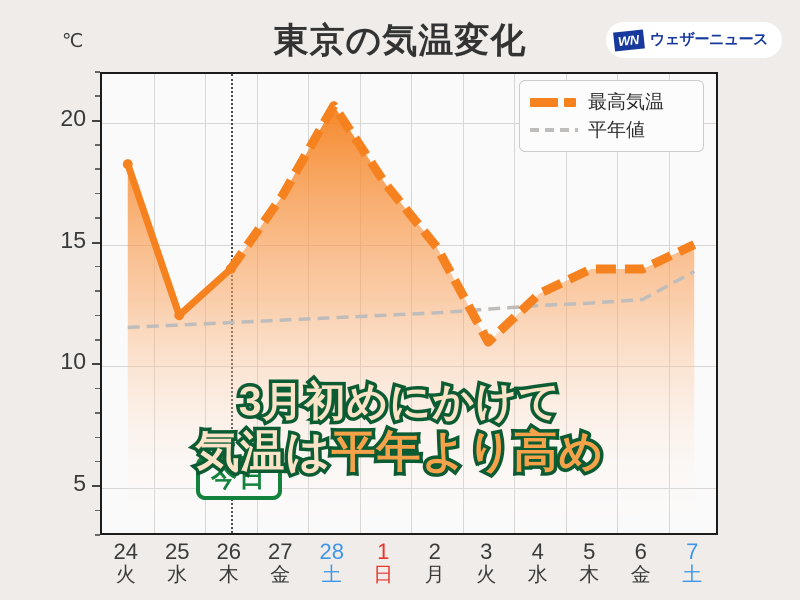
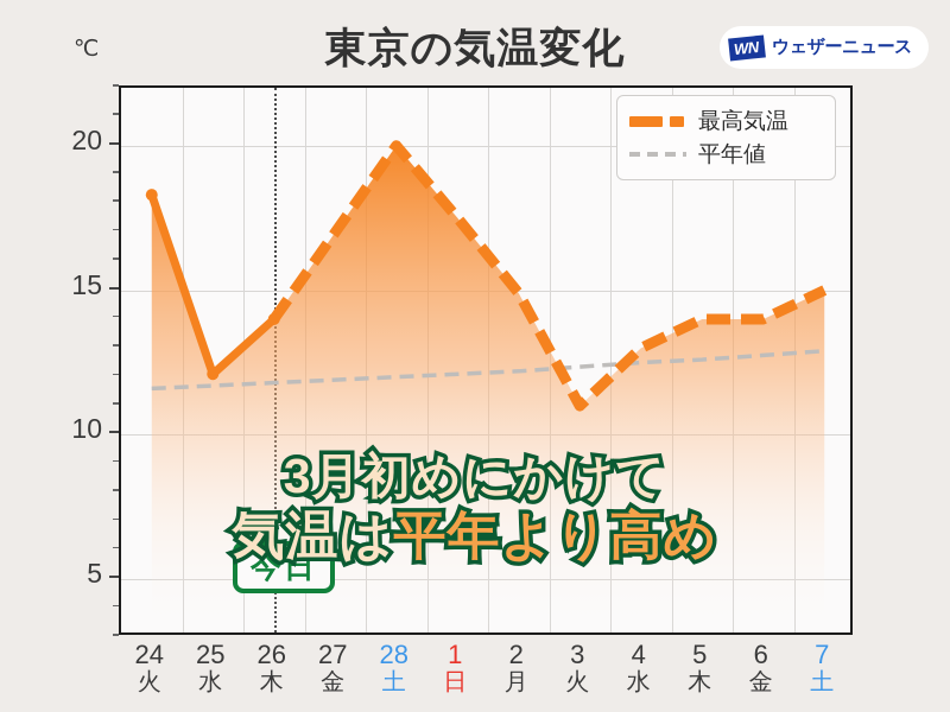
最高気温/28: 20.7 -> 20.0
平年値/7: 13.9 -> 12.9
